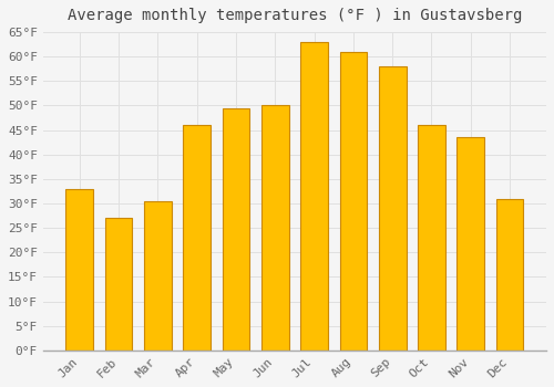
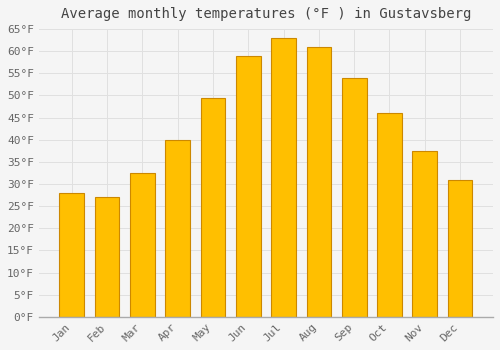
Jan: 33.0°F -> 28.0°F
Mar: 30.5°F -> 32.5°F
Apr: 46.0°F -> 40.0°F
Jun: 50.0°F -> 59.0°F
Sep: 58.0°F -> 54.0°F
Nov: 43.5°F -> 37.5°F
